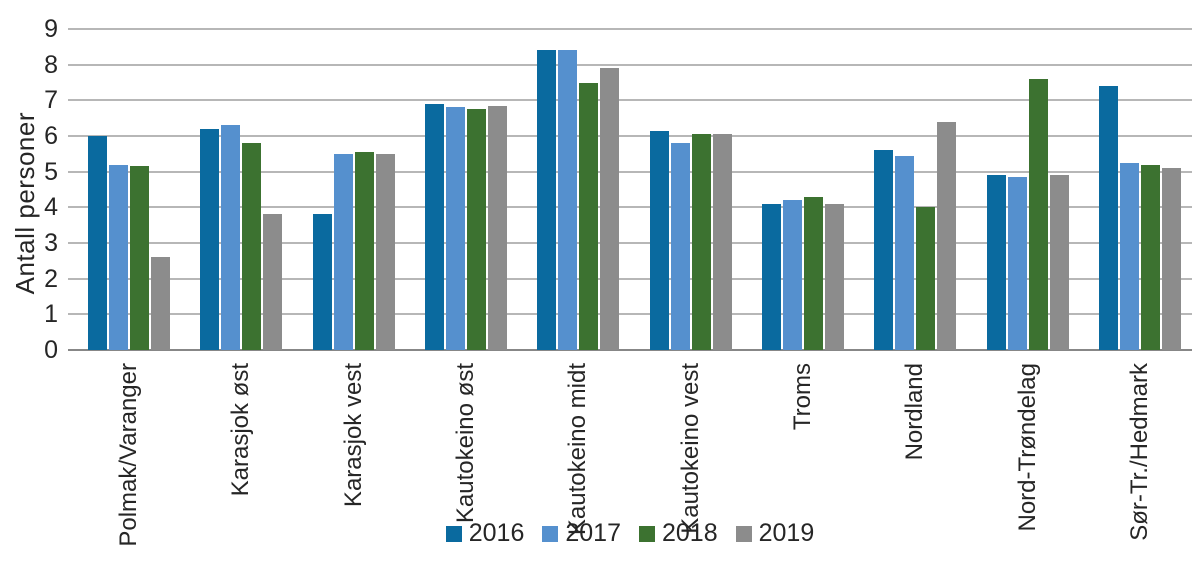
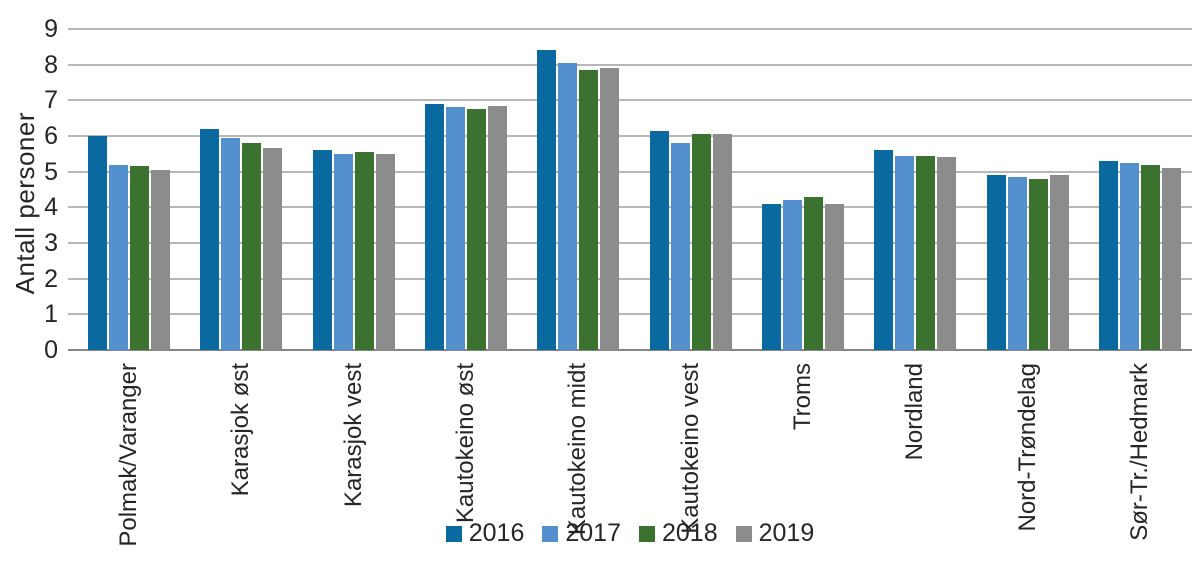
2019/Polmak/Varanger: 2.6 -> 5.0
2017/Karasjok øst: 6.3 -> 6.0
2019/Karasjok øst: 3.8 -> 5.7
2016/Karasjok vest: 3.8 -> 5.6
2017/Kautokeino midt: 8.4 -> 8.1
2018/Kautokeino midt: 7.5 -> 7.8
2018/Nordland: 4.0 -> 5.5
2019/Nordland: 6.4 -> 5.4
2018/Nord-Trøndelag: 7.6 -> 4.8
2016/Sør-Tr./Hedmark: 7.4 -> 5.3
